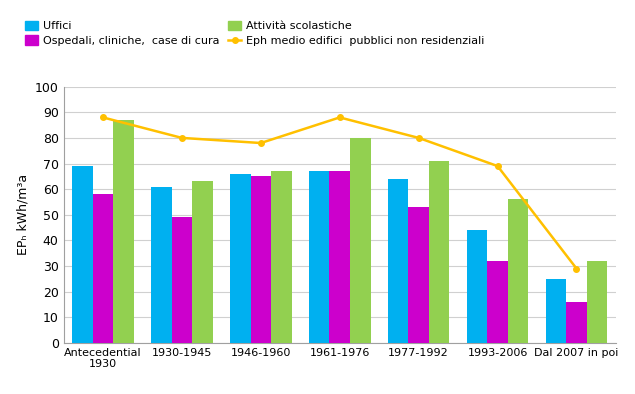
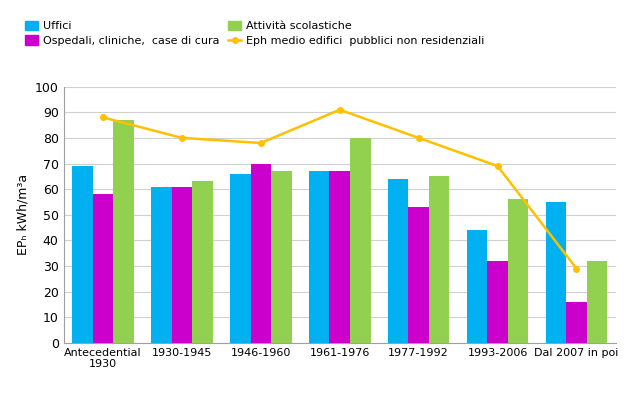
Ospedali, cliniche, case di cura/1930-1945: 49 -> 61
Ospedali, cliniche, case di cura/1946-1960: 65 -> 70
Eph medio edifici pubblici non residenziali/1961-1976: 88 -> 91
Attività scolastiche/1977-1992: 71 -> 65
Uffici/Dal 2007 in poi: 25 -> 55
